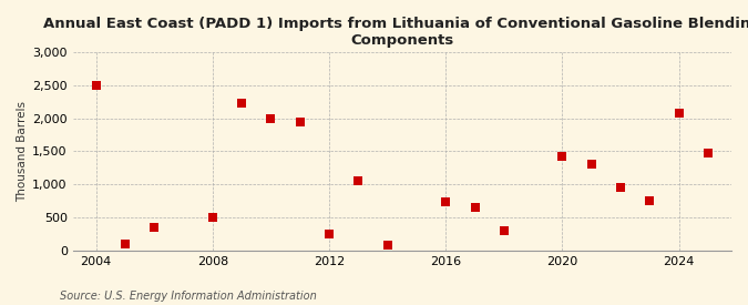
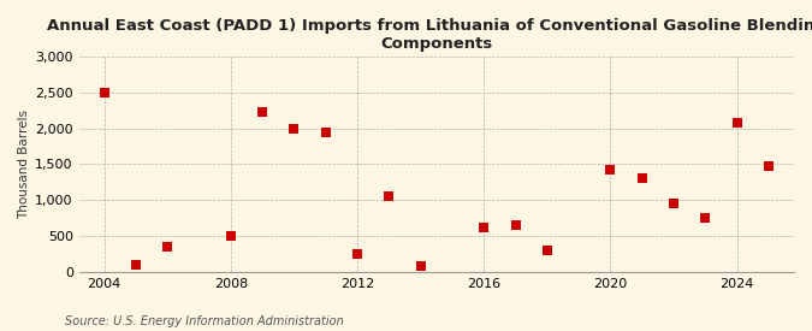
2016: 740 -> 620
